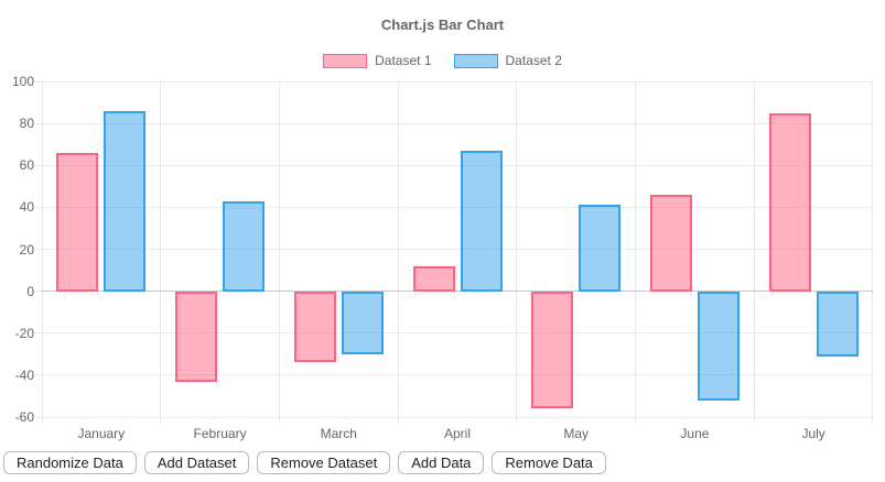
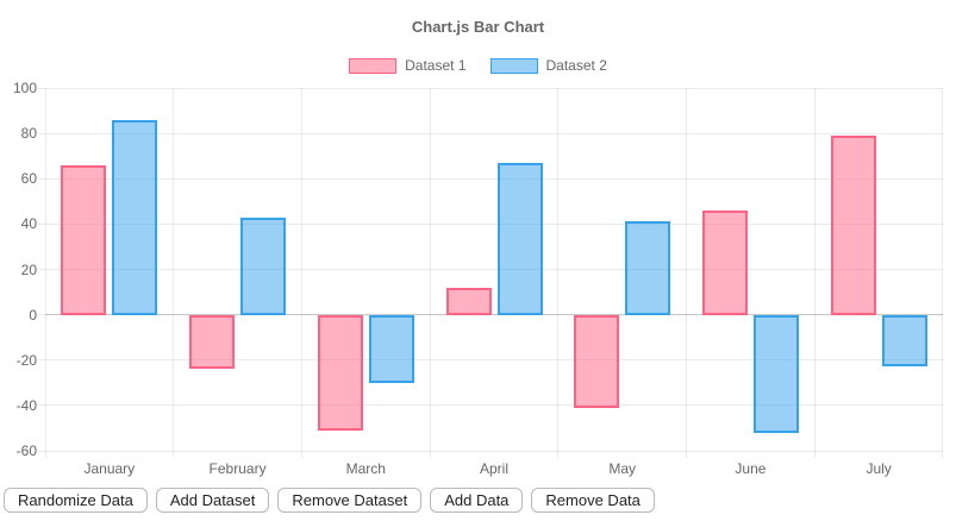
Dataset 1/February: -43 -> -24
Dataset 1/March: -34 -> -51
Dataset 1/May: -56 -> -41
Dataset 1/July: 85 -> 79
Dataset 2/July: -31 -> -23
